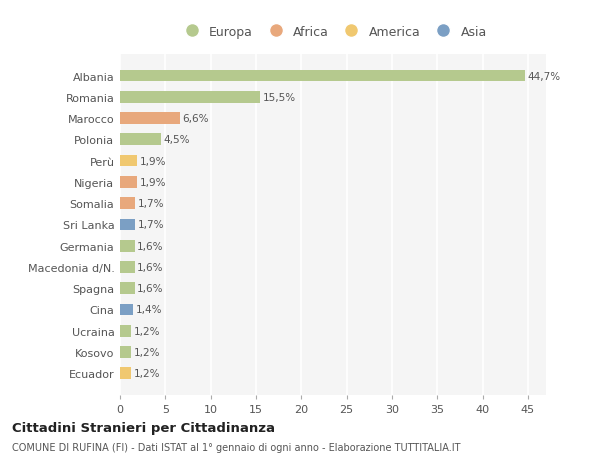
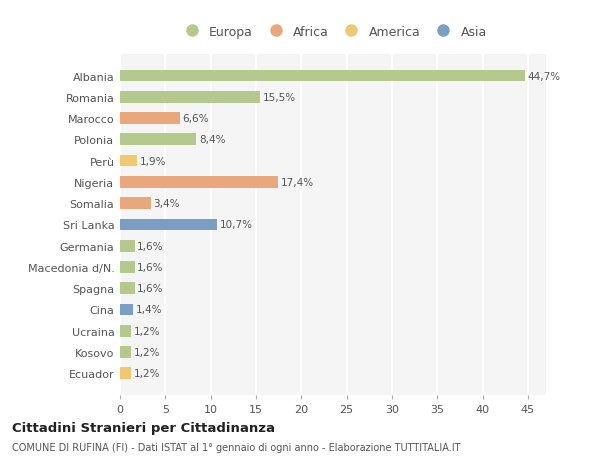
Polonia: 4,5% -> 8,4%
Nigeria: 1,9% -> 17,4%
Somalia: 1,7% -> 3,4%
Sri Lanka: 1,7% -> 10,7%
